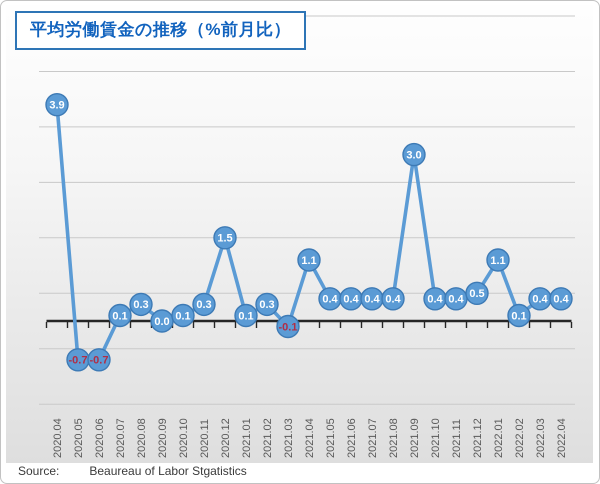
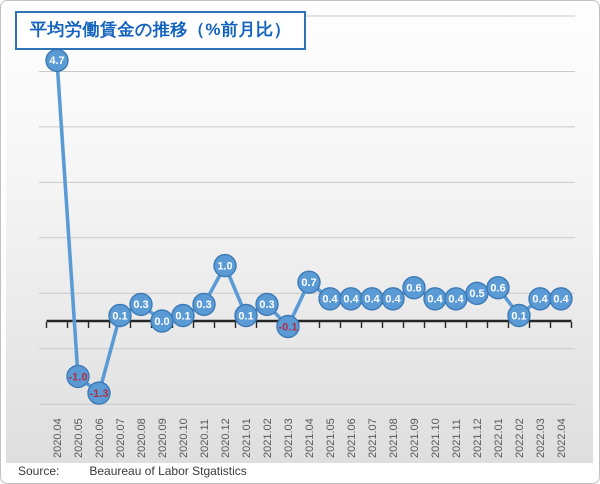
2020.04: 3.9 -> 4.7
2020.05: -0.7 -> -1.0
2020.06: -0.7 -> -1.3
2020.12: 1.5 -> 1.0
2021.04: 1.1 -> 0.7
2021.09: 3.0 -> 0.6
2022.01: 1.1 -> 0.6
